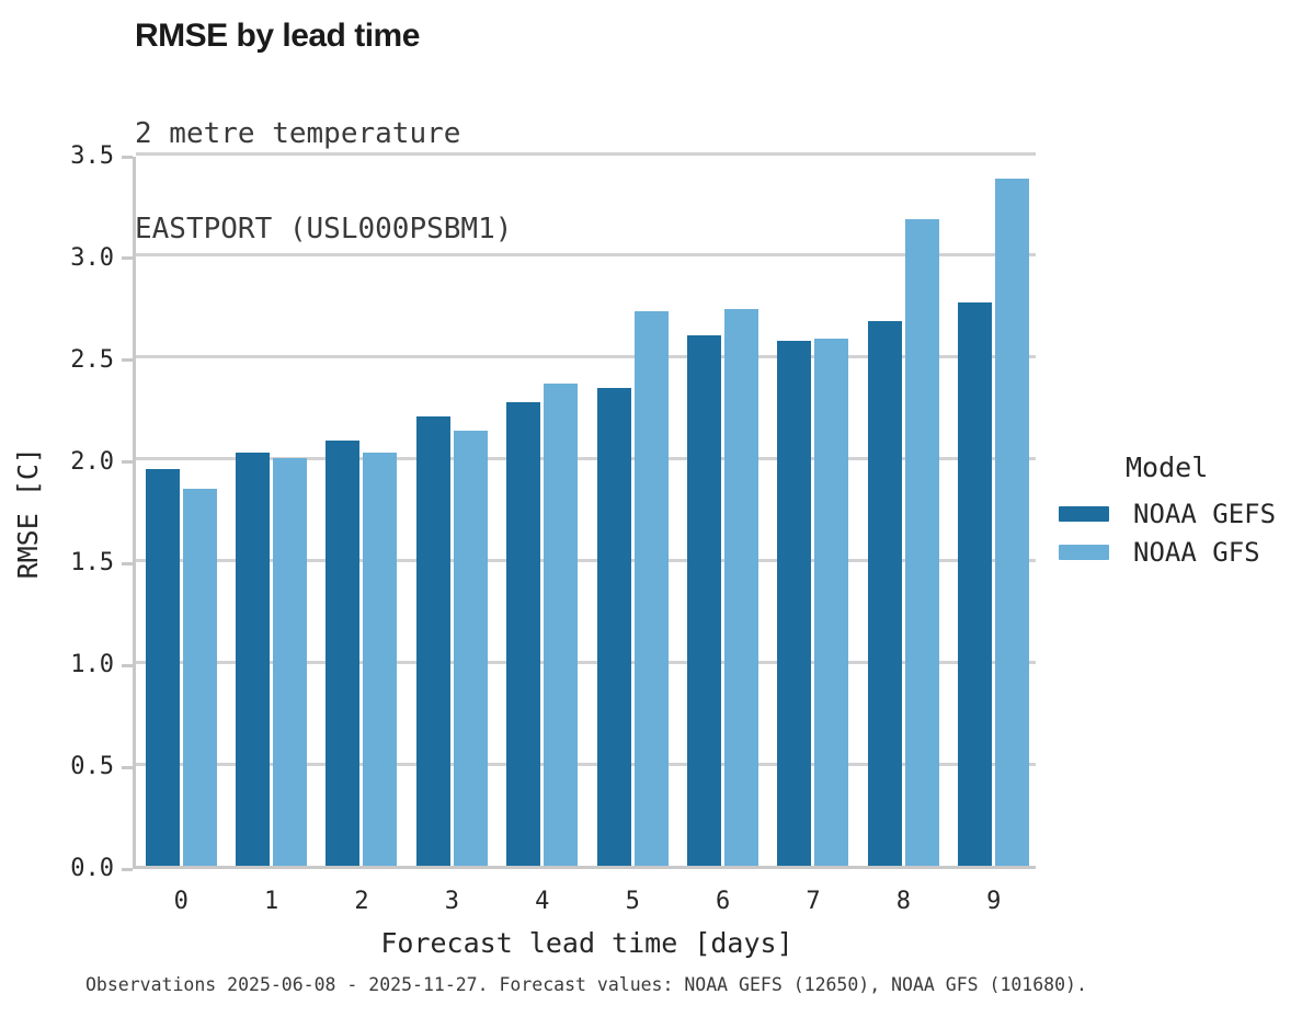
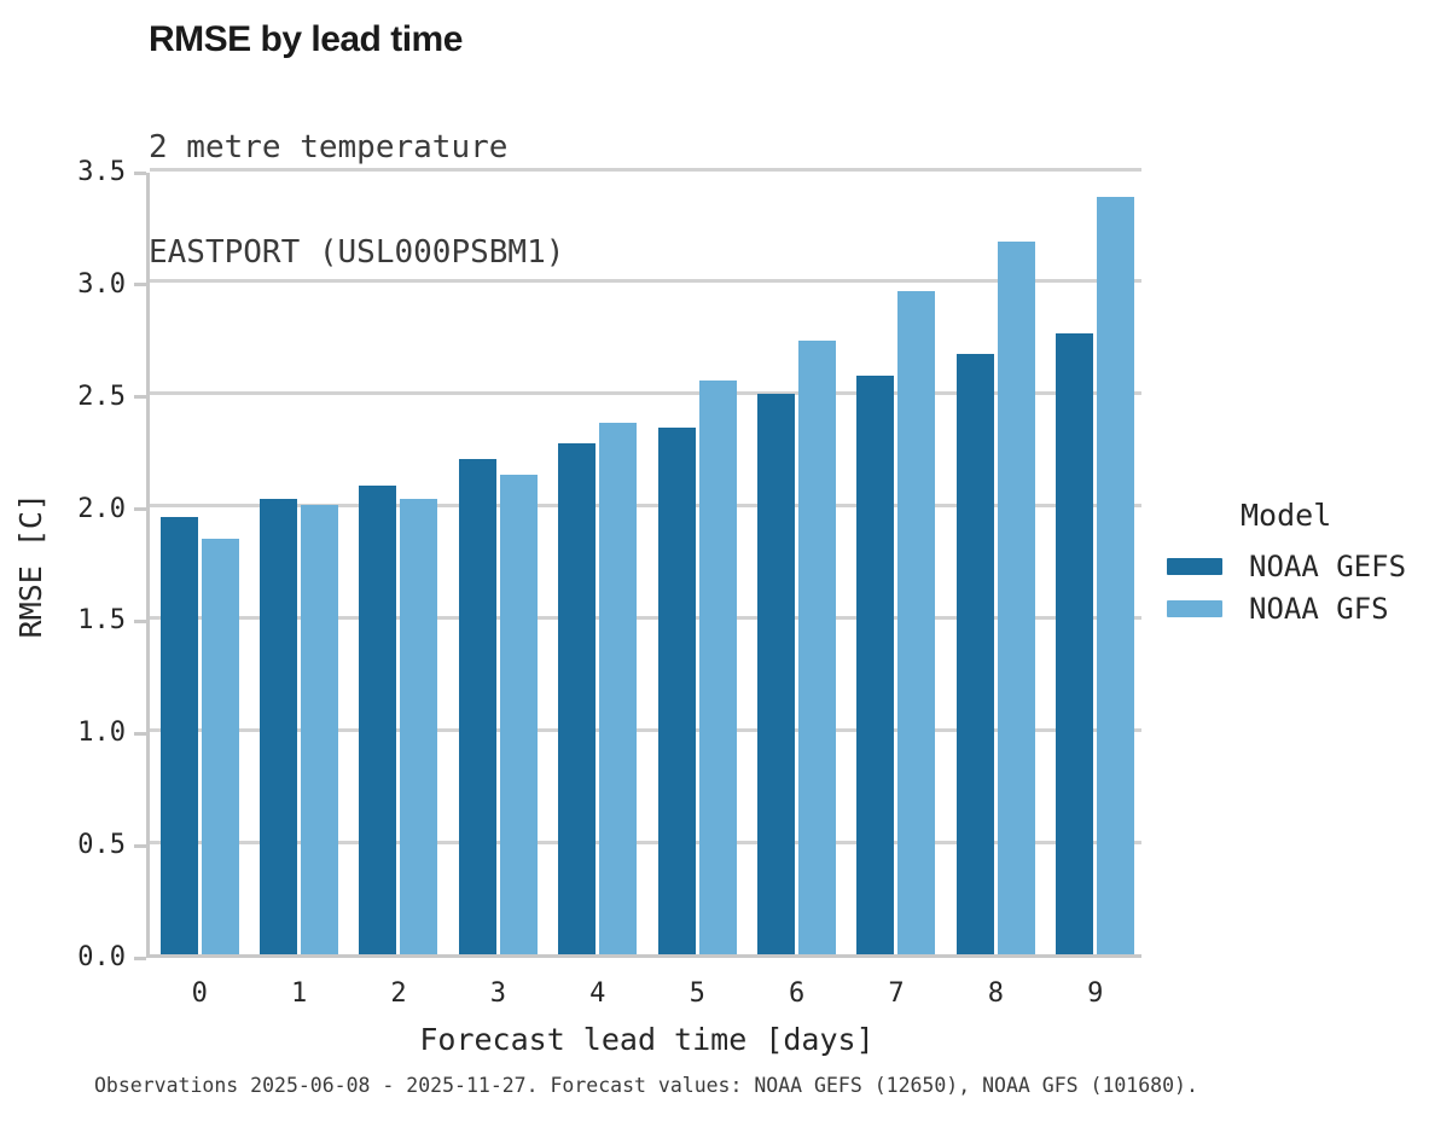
NOAA GFS/5: 2.74 -> 2.57
NOAA GEFS/6: 2.62 -> 2.51
NOAA GFS/7: 2.60 -> 2.97
